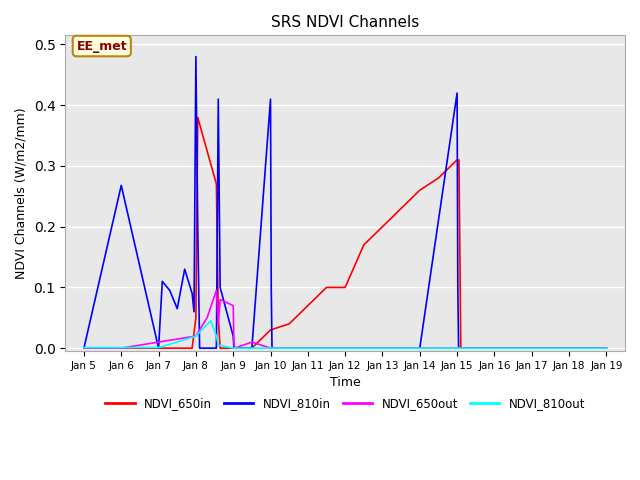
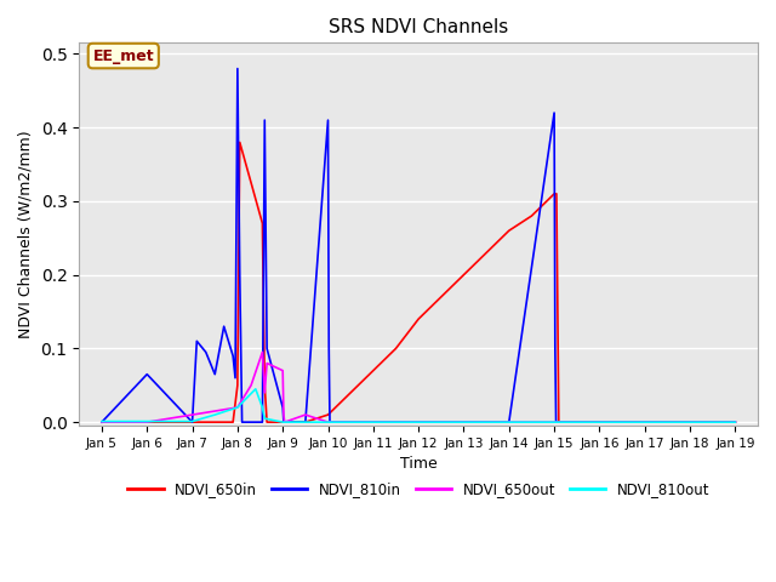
NDVI_810in/Jan 6: 0.268 -> 0.065
NDVI_650in/Jan 10: 0.03 -> 0.01
NDVI_650in/Jan 12: 0.10 -> 0.14
